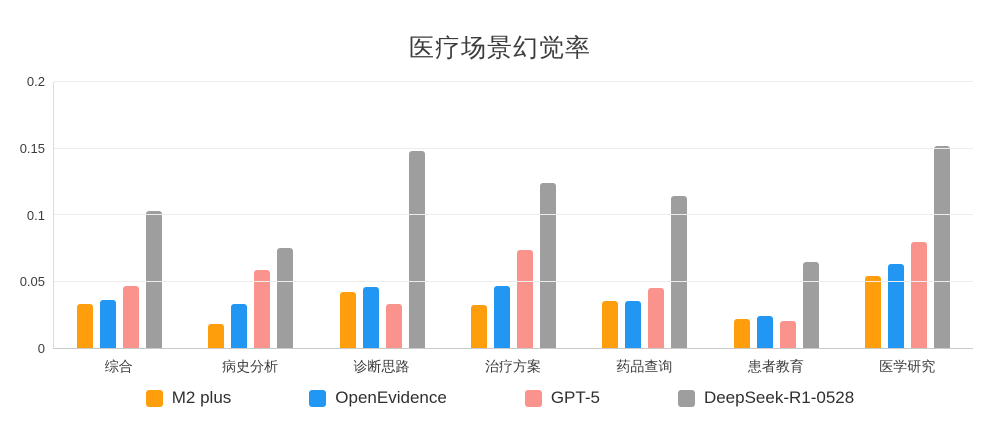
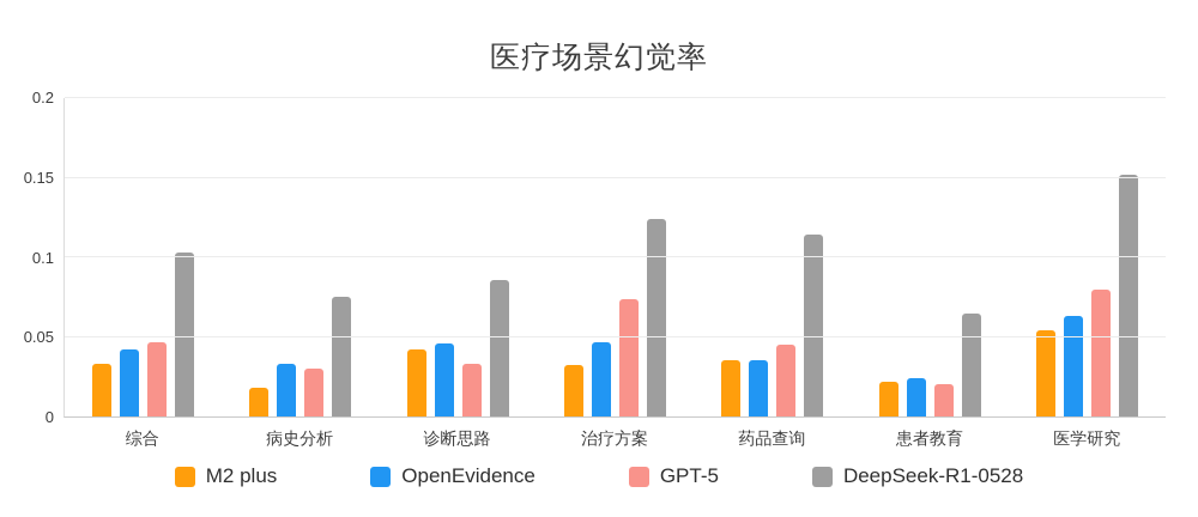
OpenEvidence/综合: 0.036 -> 0.042
GPT-5/病史分析: 0.059 -> 0.030
DeepSeek-R1-0528/诊断思路: 0.148 -> 0.086
